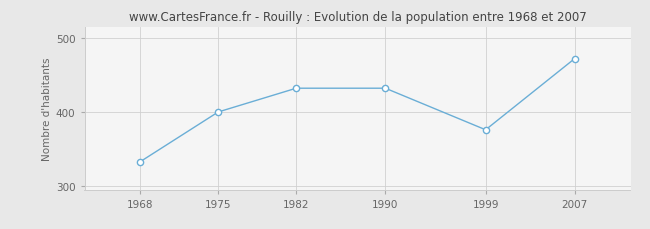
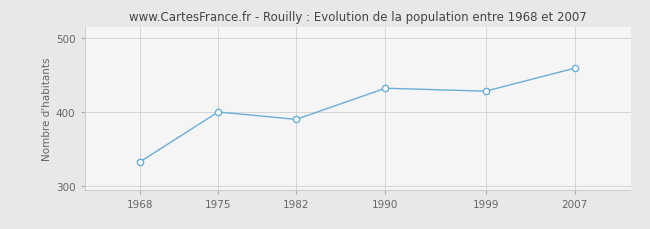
1982: 432 -> 390
1999: 376 -> 428
2007: 472 -> 459
